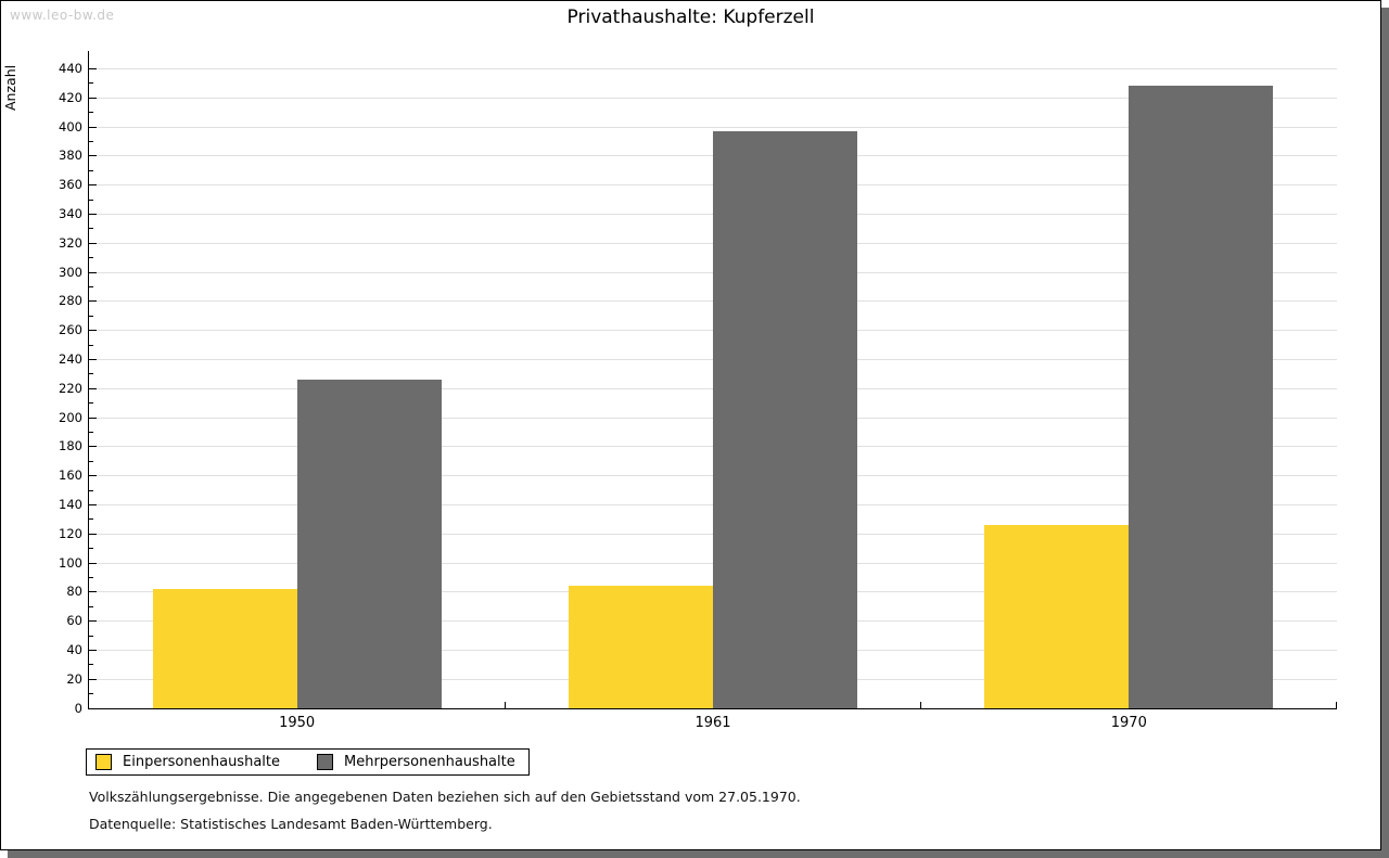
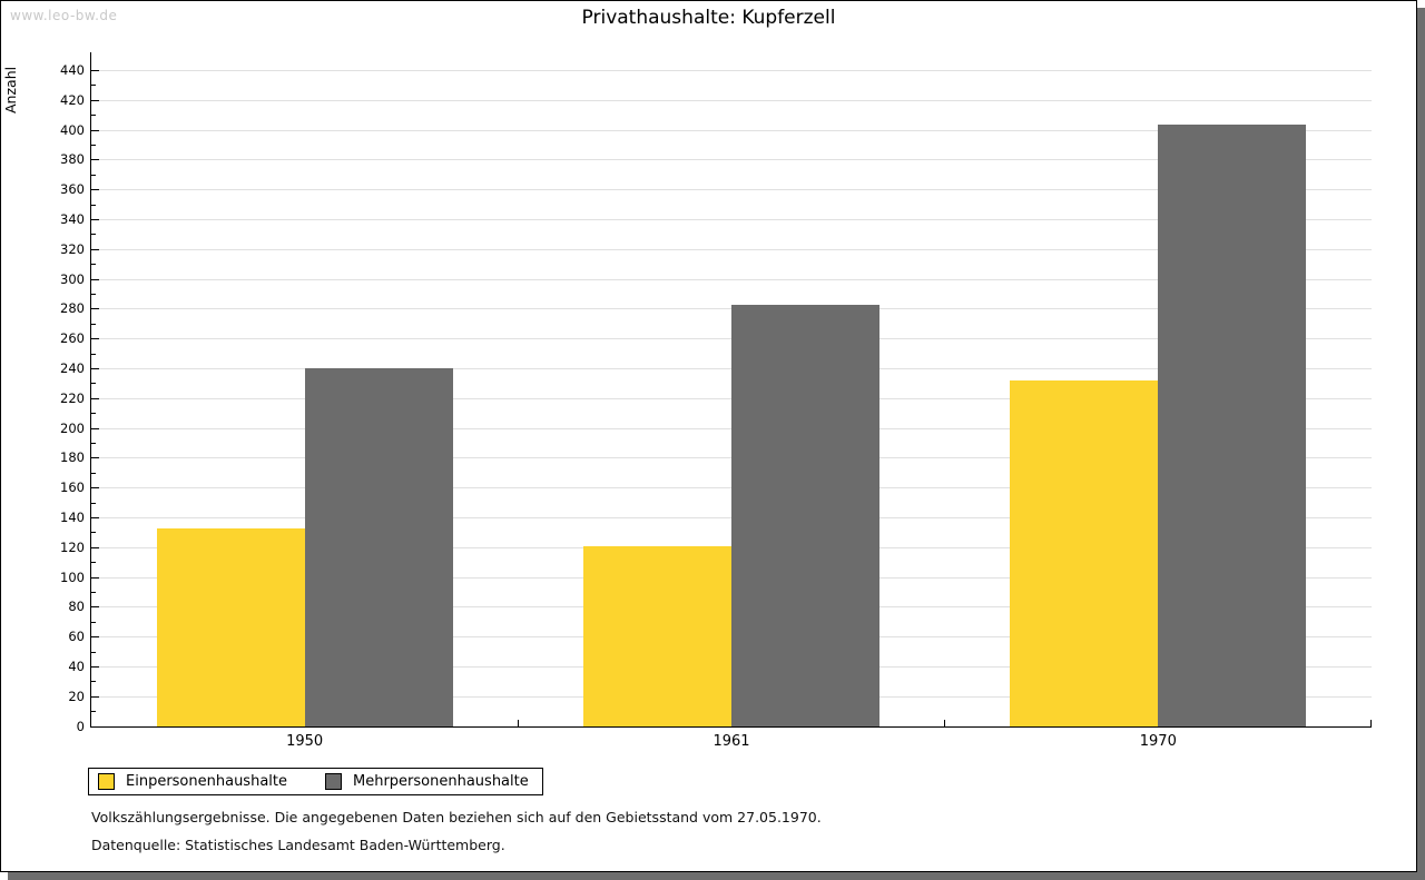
Einpersonenhaushalte/1950: 82 -> 133
Mehrpersonenhaushalte/1950: 226 -> 240
Einpersonenhaushalte/1961: 84 -> 121
Mehrpersonenhaushalte/1961: 397 -> 283
Einpersonenhaushalte/1970: 126 -> 232
Mehrpersonenhaushalte/1970: 428 -> 404
